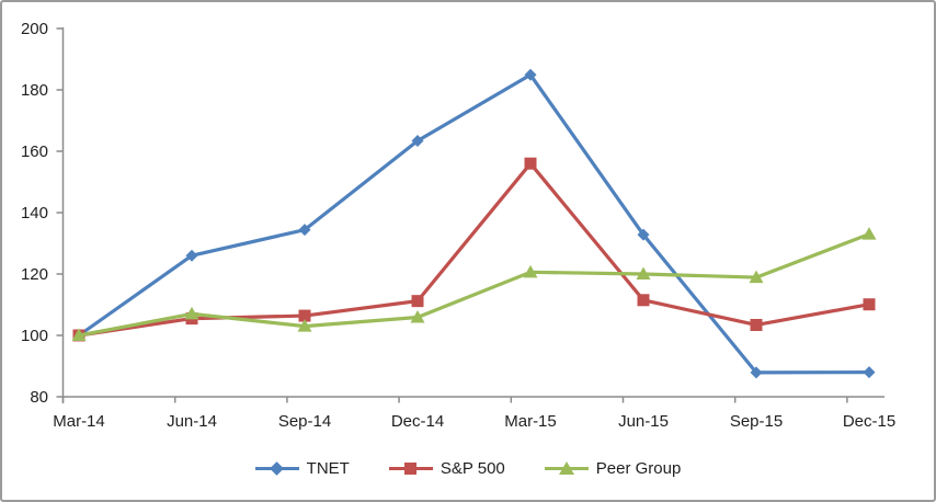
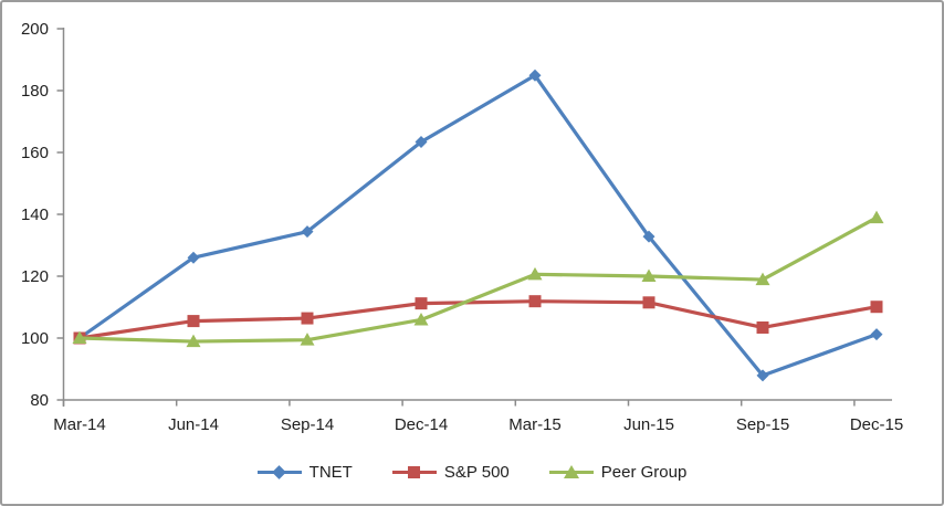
Peer Group/Jun-14: 107 -> 99
Peer Group/Sep-14: 103 -> 99
S&P 500/Mar-15: 156 -> 112
TNET/Dec-15: 88 -> 101
Peer Group/Dec-15: 133 -> 139
